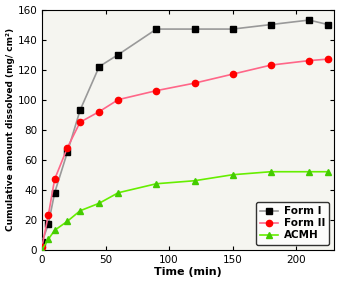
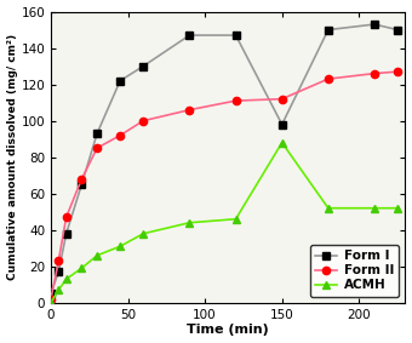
Form I/150: 147 -> 98
Form II/150: 117 -> 112
ACMH/150: 50 -> 88
